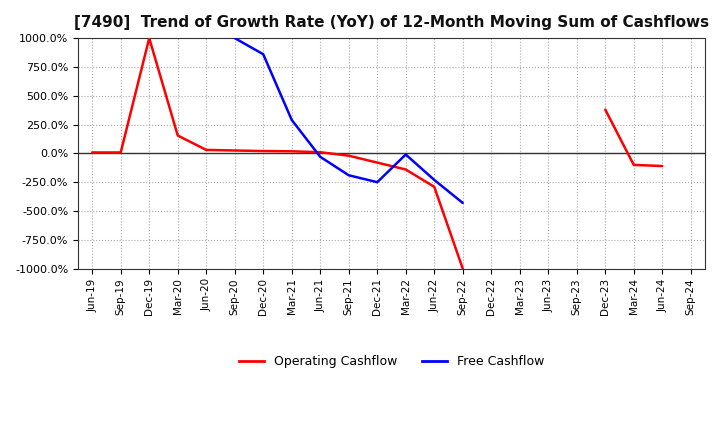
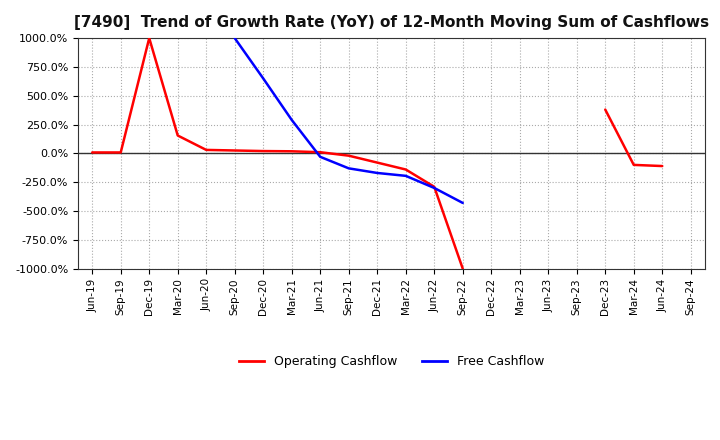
Free Cashflow/Dec-20: 860% -> 650%
Free Cashflow/Sep-21: -190% -> -130%
Free Cashflow/Dec-21: -250% -> -170%
Free Cashflow/Mar-22: -10% -> -200%
Free Cashflow/Jun-22: -230% -> -300%
